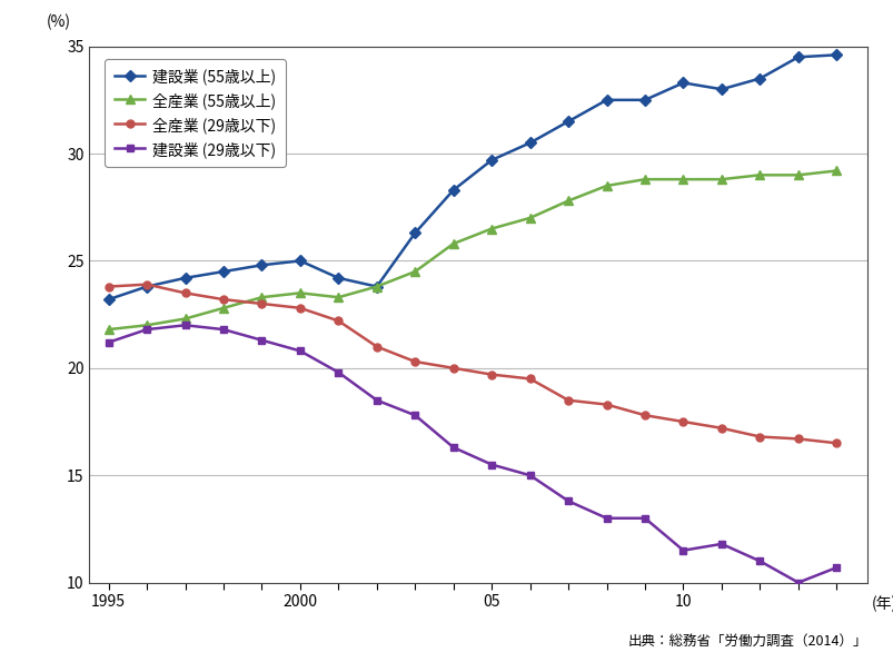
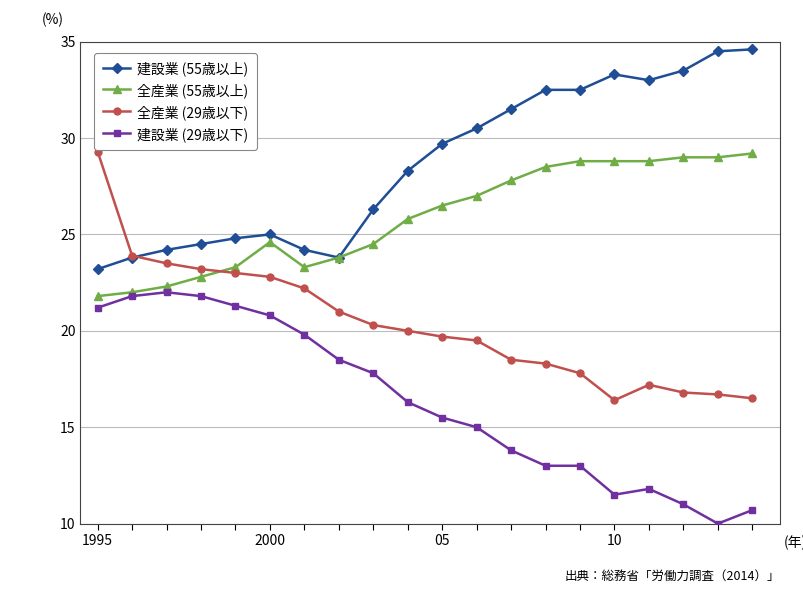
全産業 (29歳以下)/1995: 23.8 -> 29.3
全産業 (55歳以上)/2000: 23.5 -> 24.6
全産業 (29歳以下)/10: 17.5 -> 16.4
